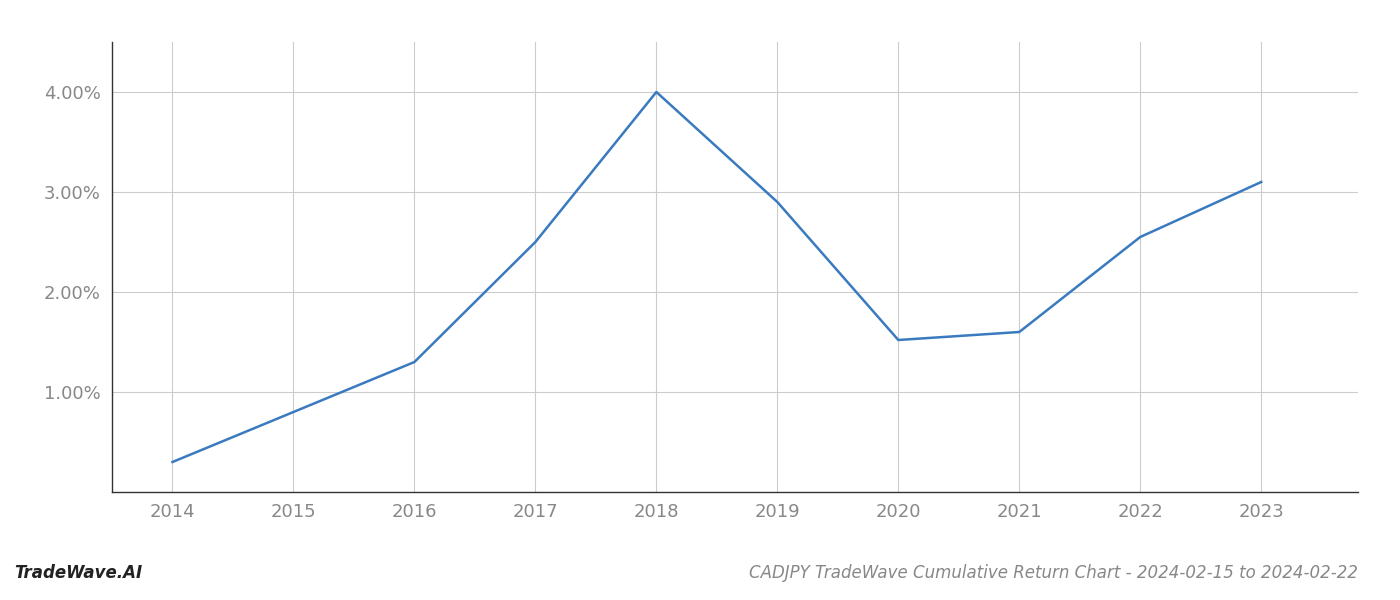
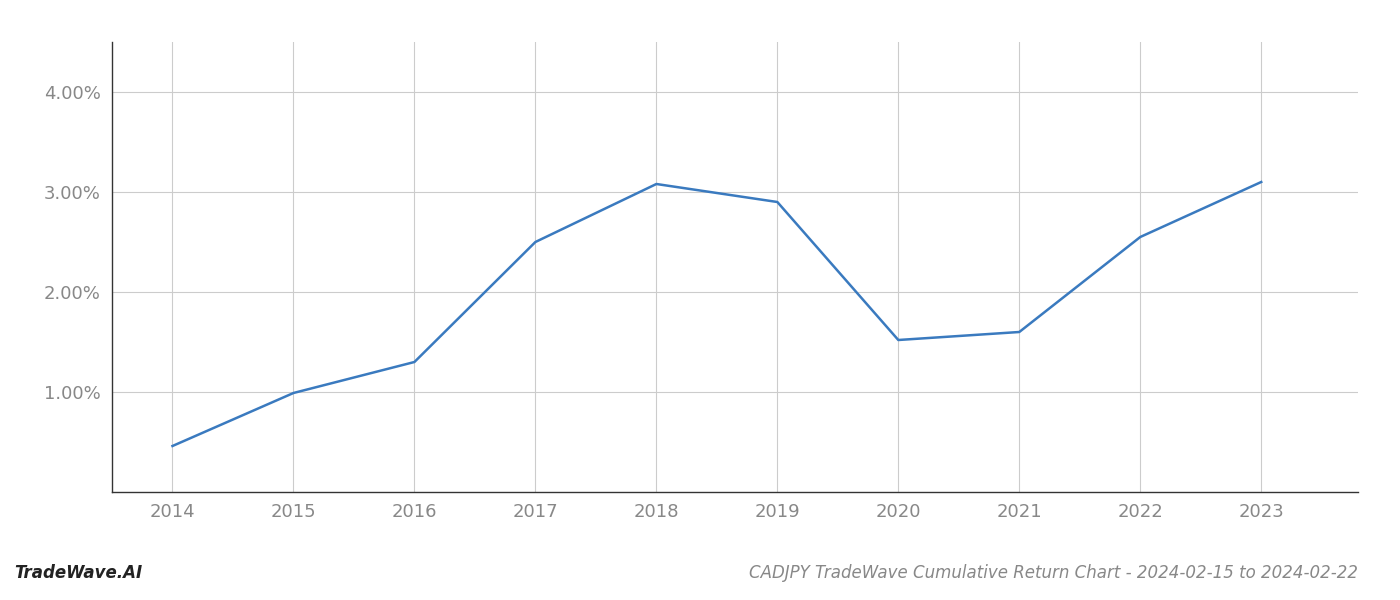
2014: 0.30% -> 0.46%
2015: 0.80% -> 0.99%
2018: 4.00% -> 3.08%
